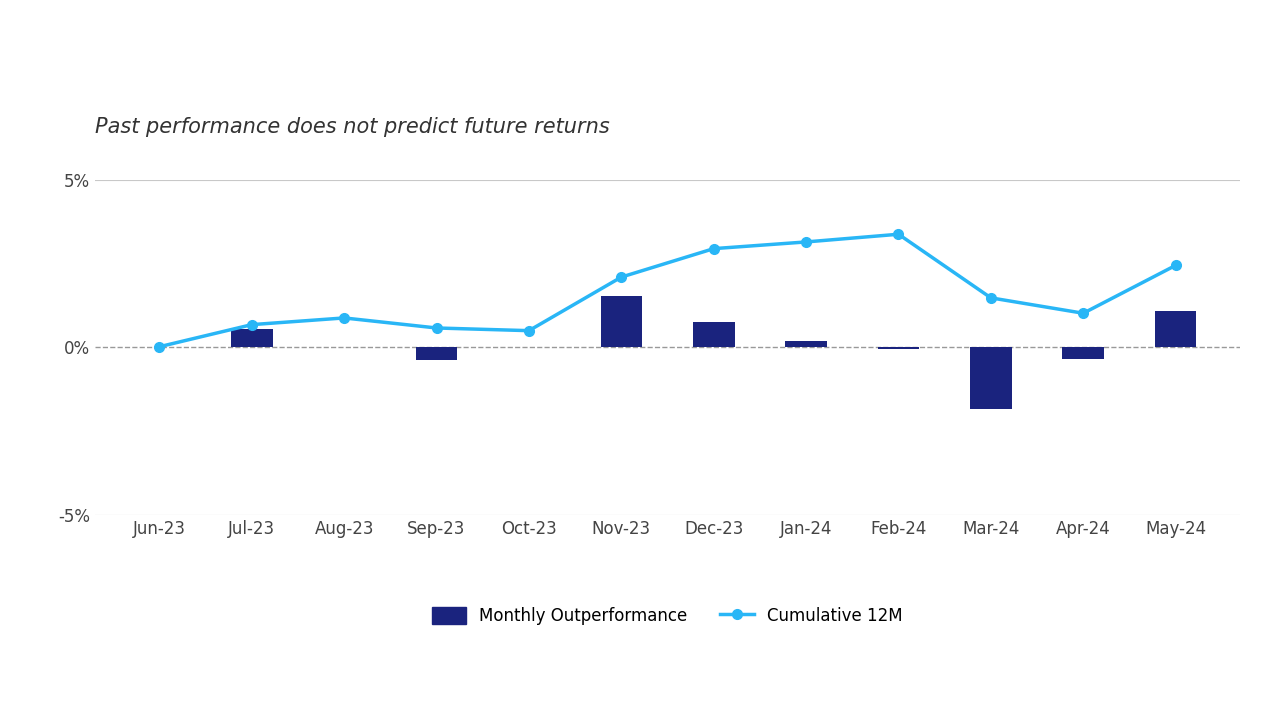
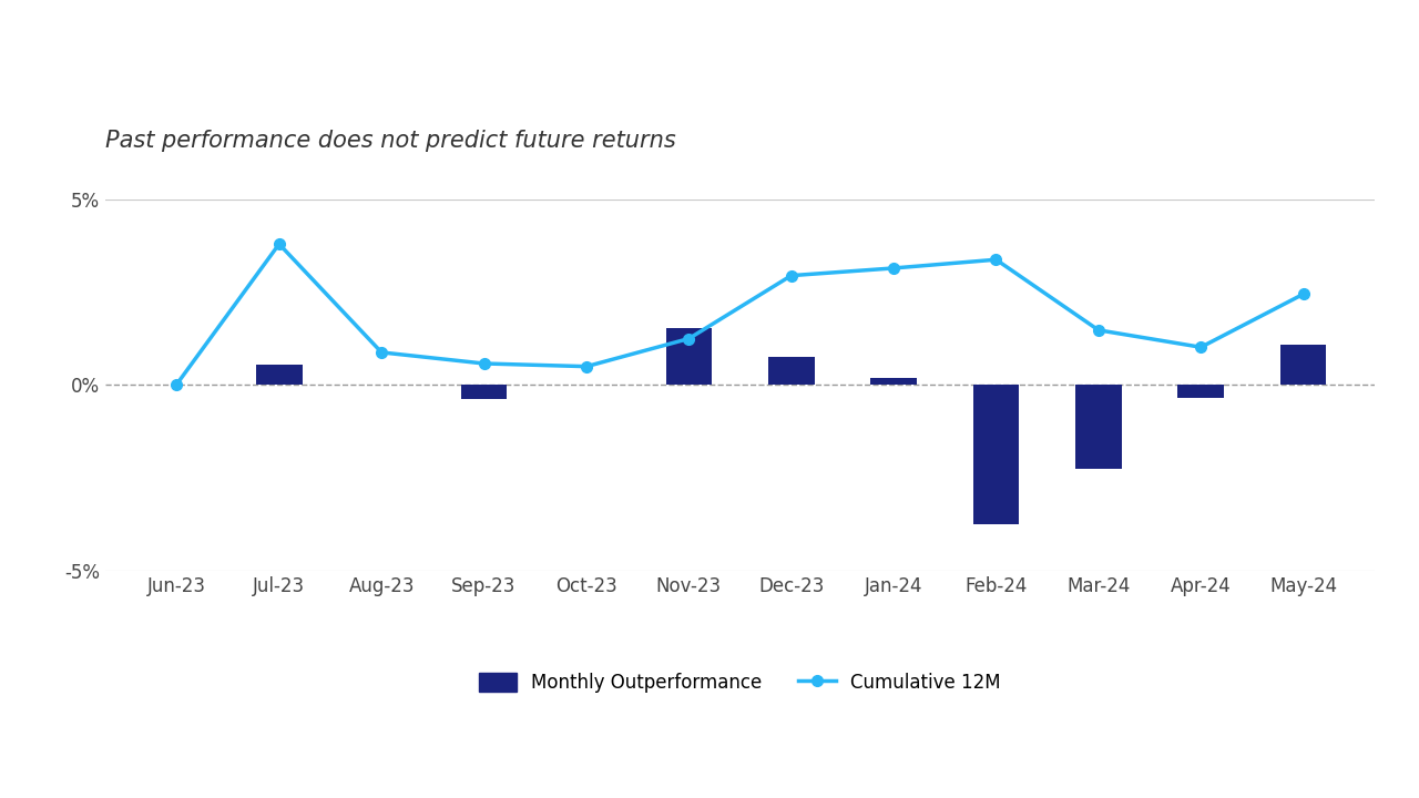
Cumulative 12M/Jul-23: 0.68% -> 3.80%
Cumulative 12M/Nov-23: 2.10% -> 1.25%
Monthly Outperformance/Feb-24: -0.05% -> -3.75%
Monthly Outperformance/Mar-24: -1.85% -> -2.25%
